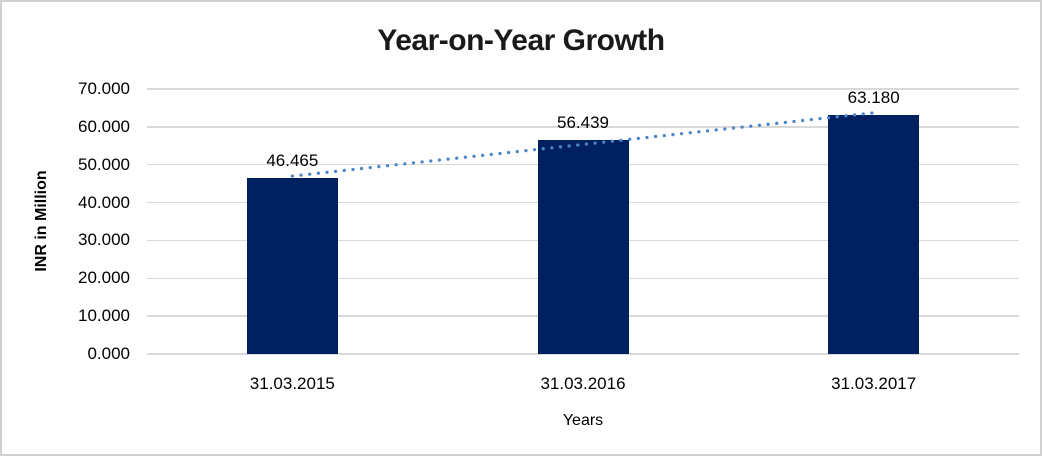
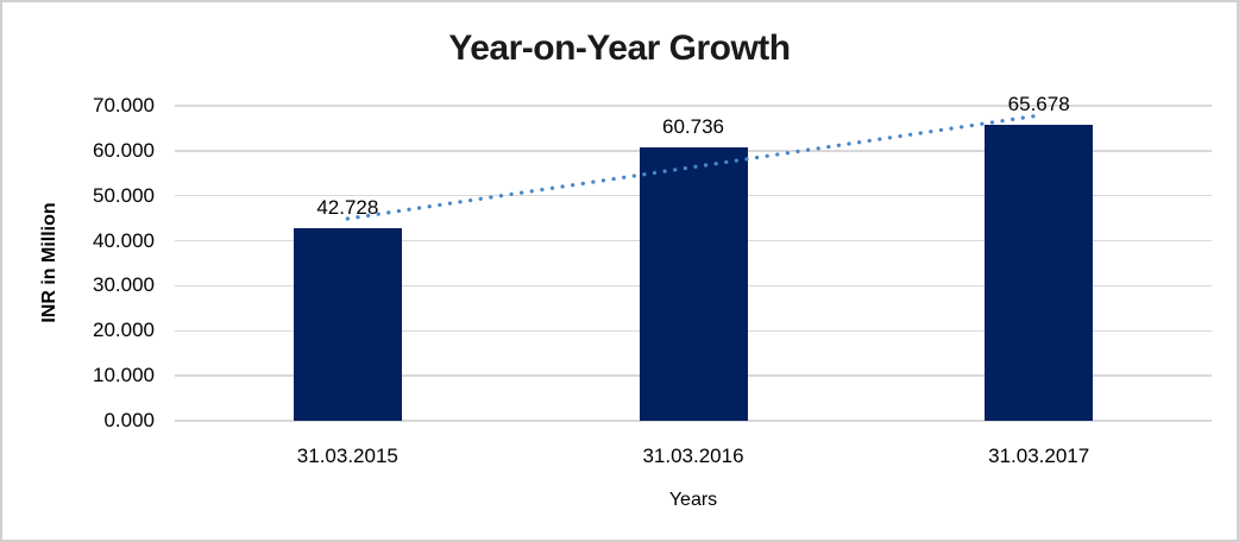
31.03.2015: 46.465 -> 42.728
31.03.2016: 56.439 -> 60.736
31.03.2017: 63.180 -> 65.678
